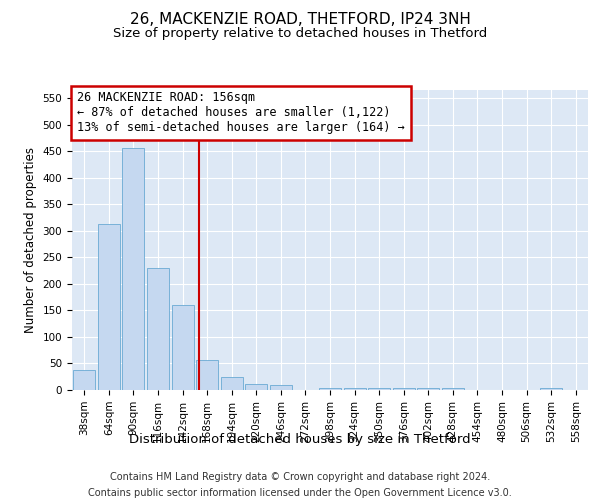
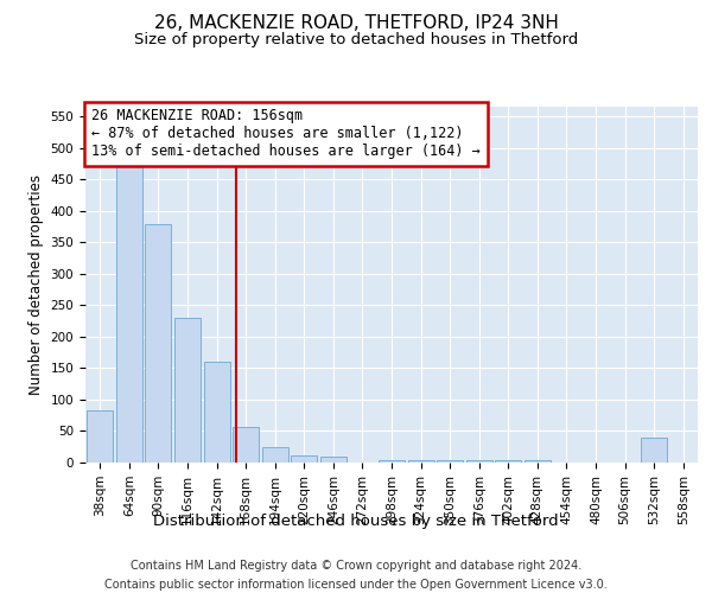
38sqm: 38 -> 82
64sqm: 312 -> 472
90sqm: 456 -> 378
532sqm: 4 -> 40
